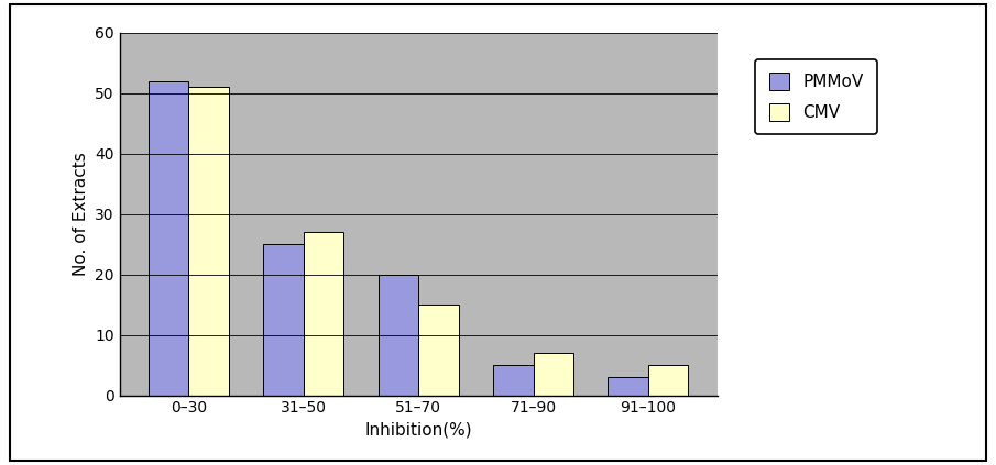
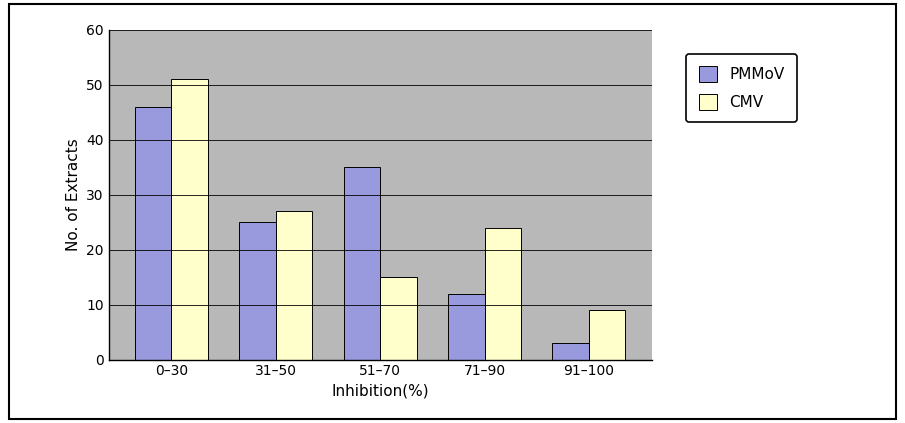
PMMoV/0–30: 52 -> 46
PMMoV/51–70: 20 -> 35
PMMoV/71–90: 5 -> 12
CMV/71–90: 7 -> 24
CMV/91–100: 5 -> 9
